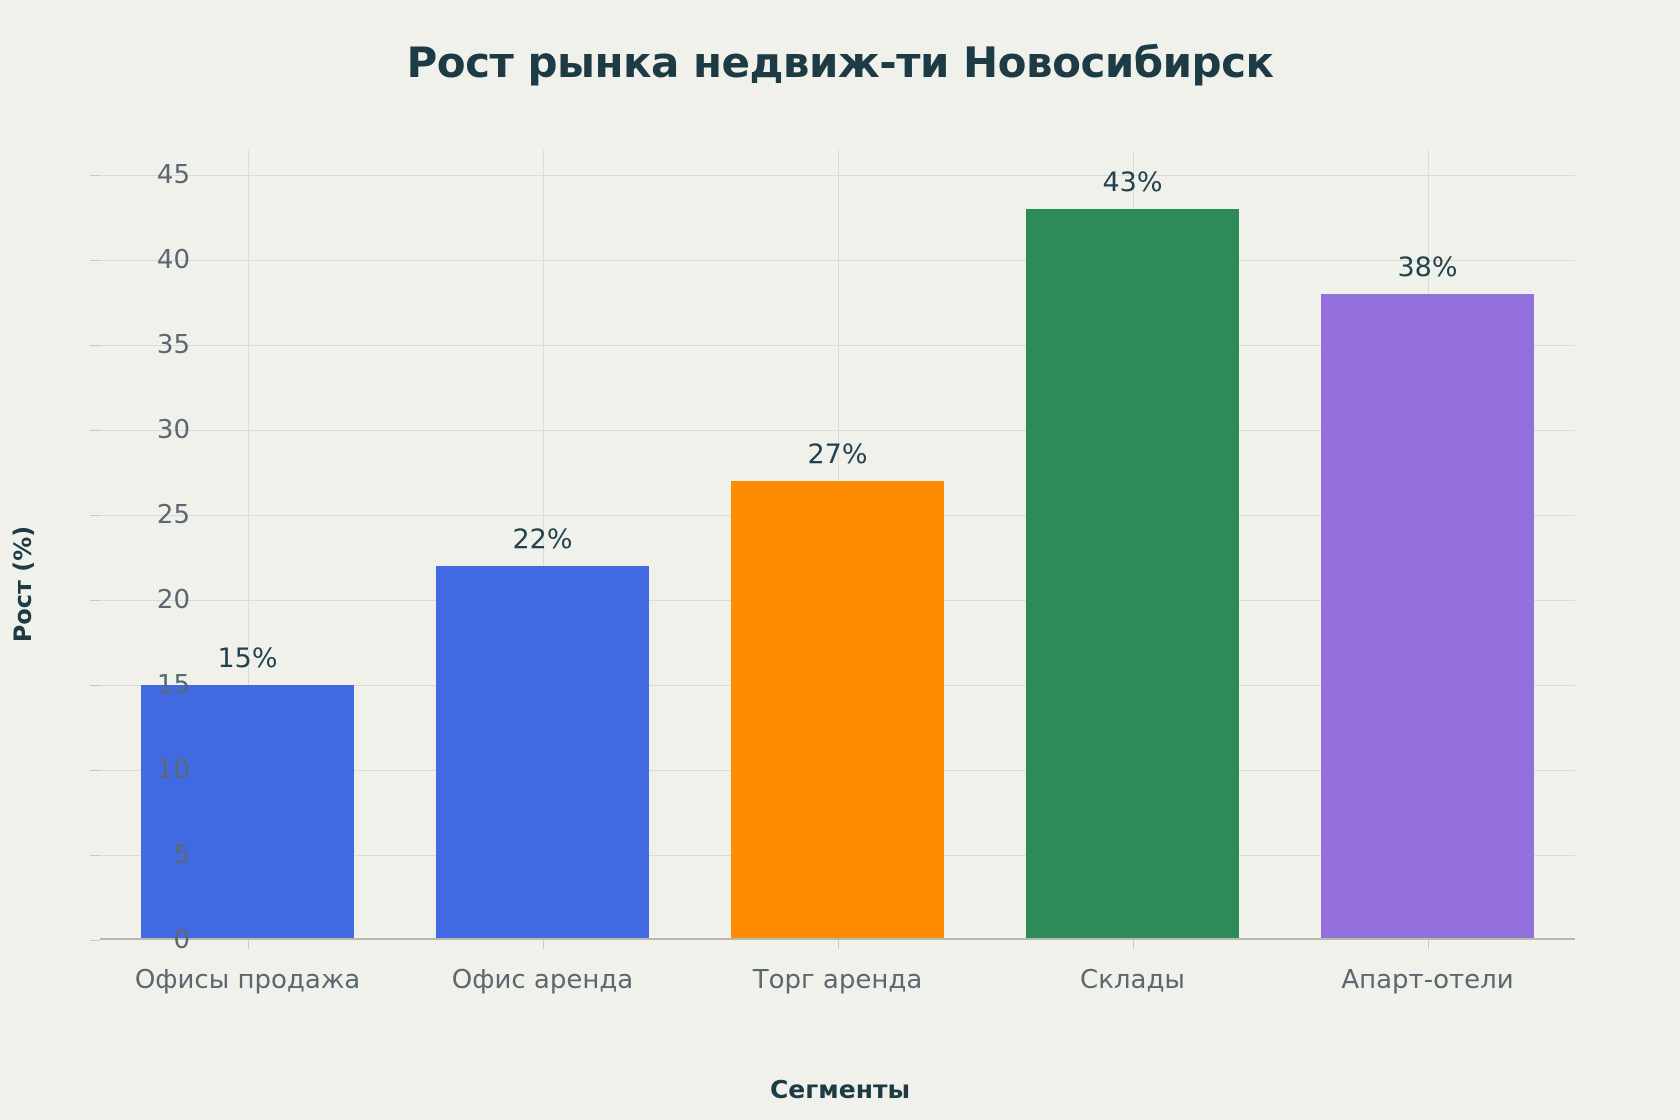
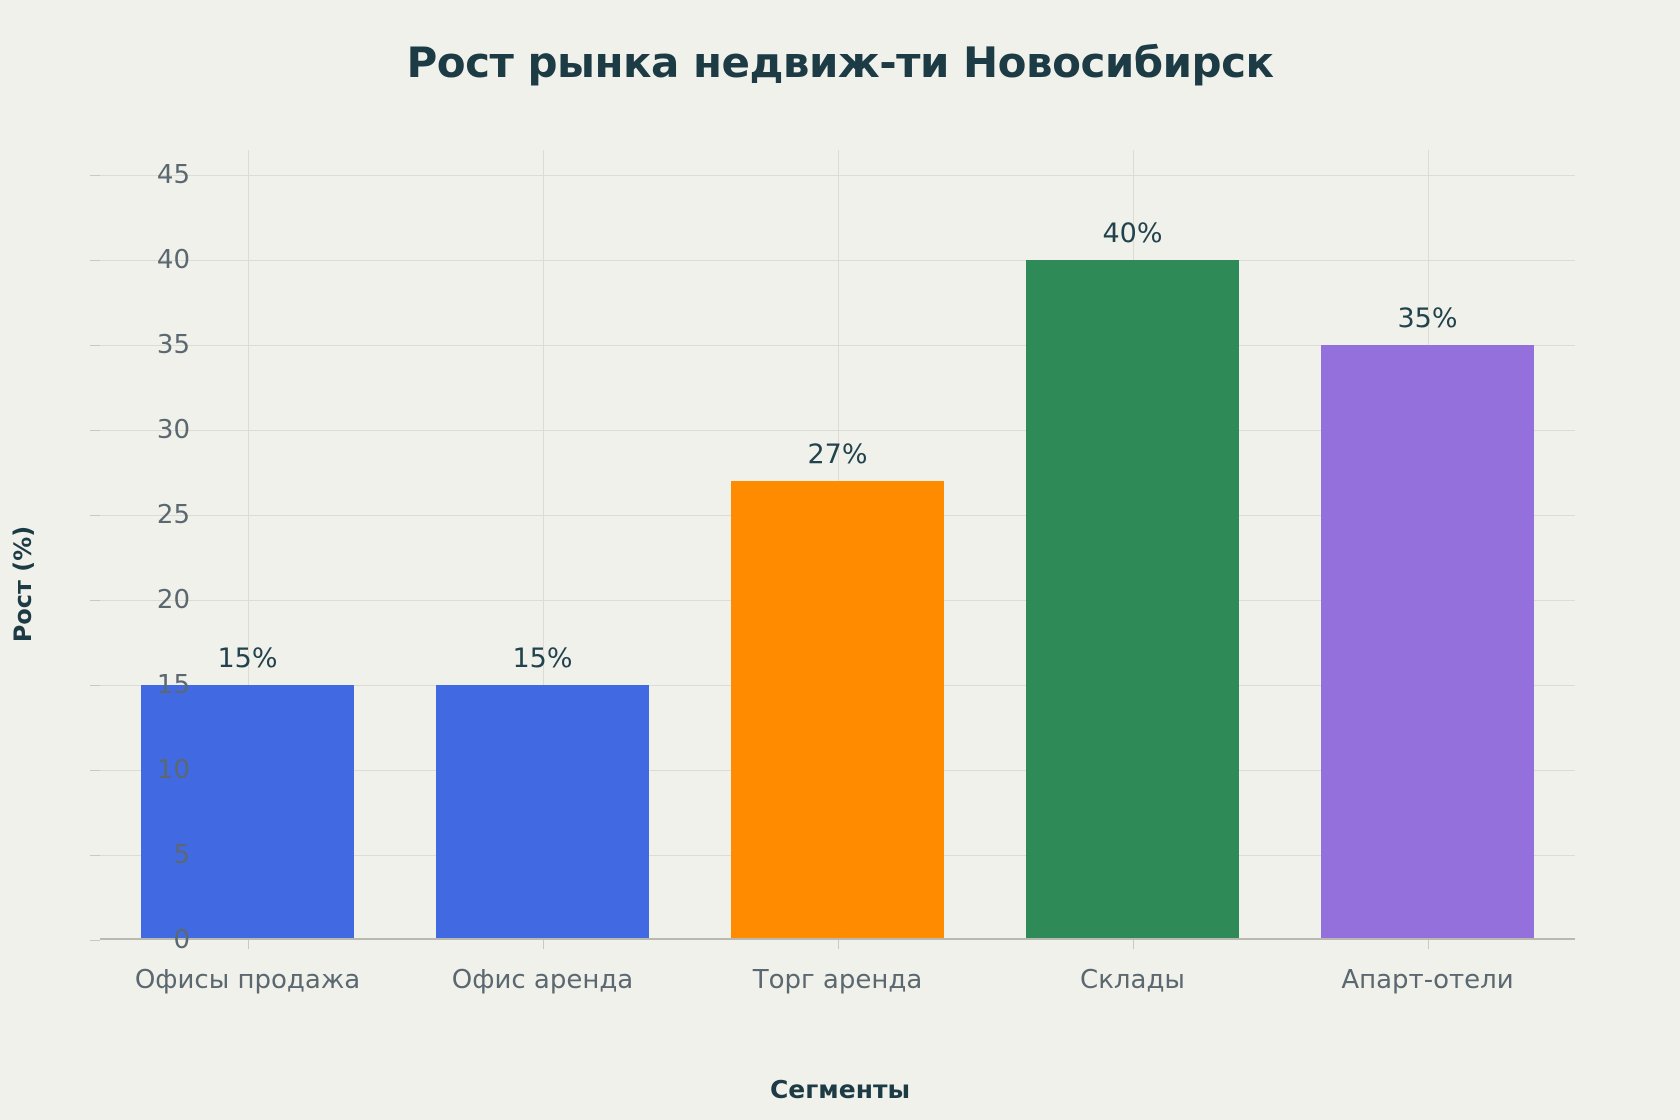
Офис аренда: 22% -> 15%
Склады: 43% -> 40%
Апарт-отели: 38% -> 35%
